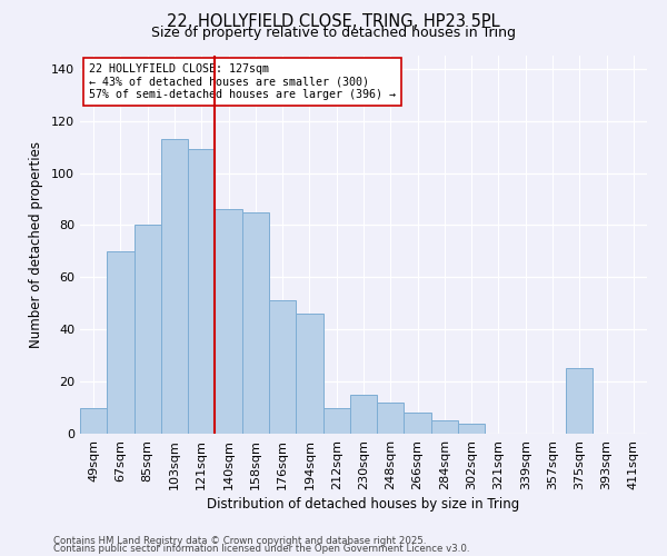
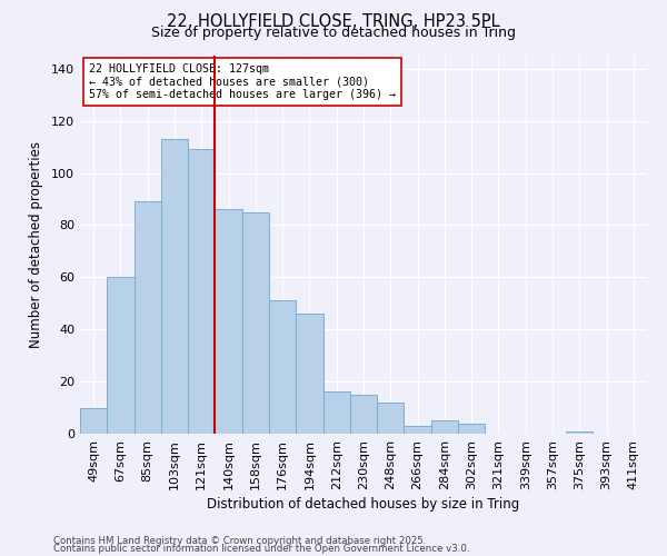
67sqm: 70 -> 60
85sqm: 80 -> 89
212sqm: 10 -> 16
266sqm: 8 -> 3
375sqm: 25 -> 1
